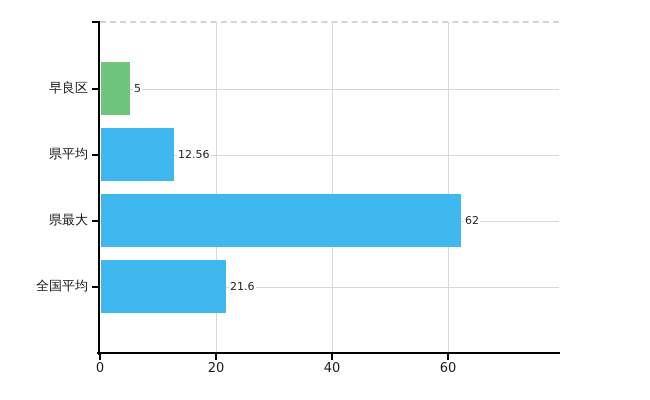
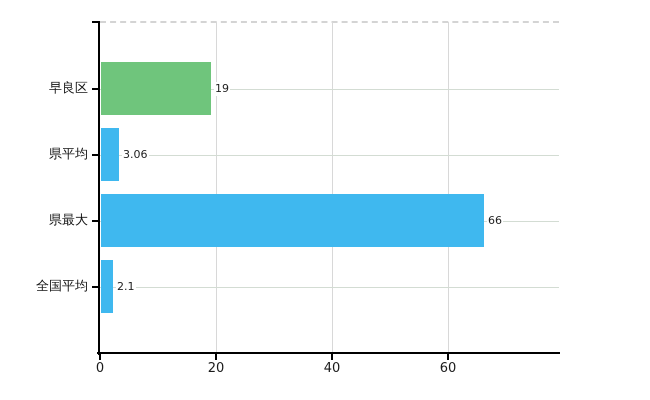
早良区: 5 -> 19
県平均: 12.56 -> 3.06
県最大: 62 -> 66
全国平均: 21.6 -> 2.1
